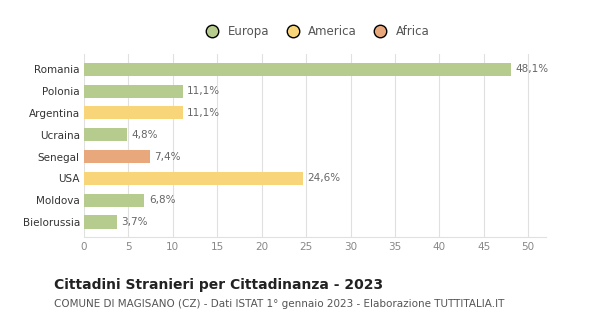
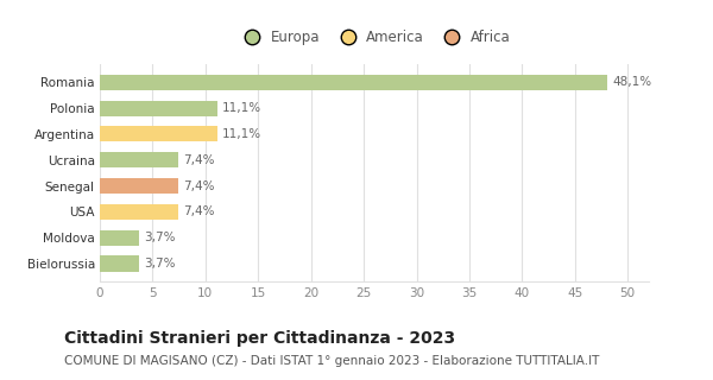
Ucraina: 4,8% -> 7,4%
USA: 24,6% -> 7,4%
Moldova: 6,8% -> 3,7%
